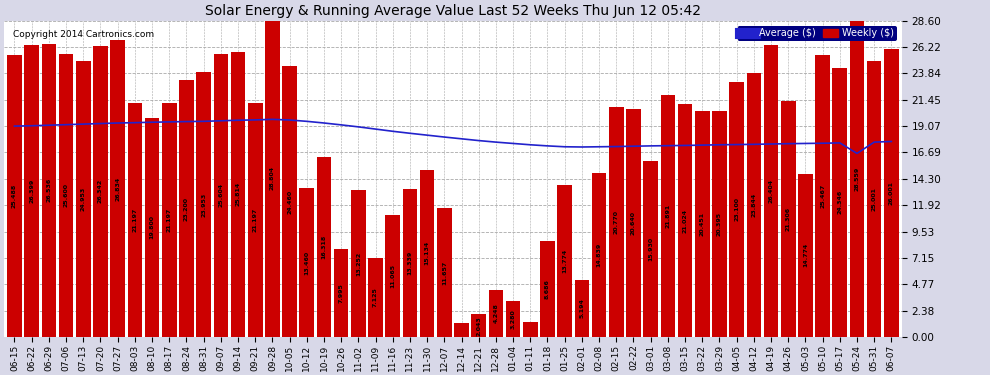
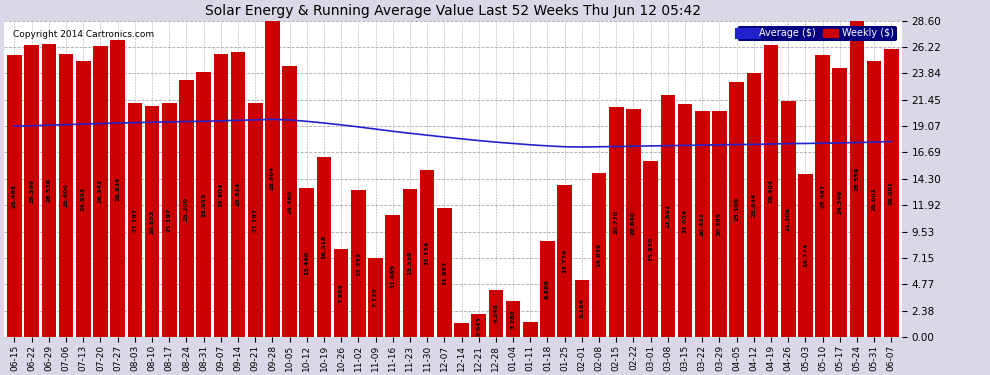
Weekly ($)/08-10: 19.8 -> 20.9
Average ($)/05-24: 16.6 -> 17.6
